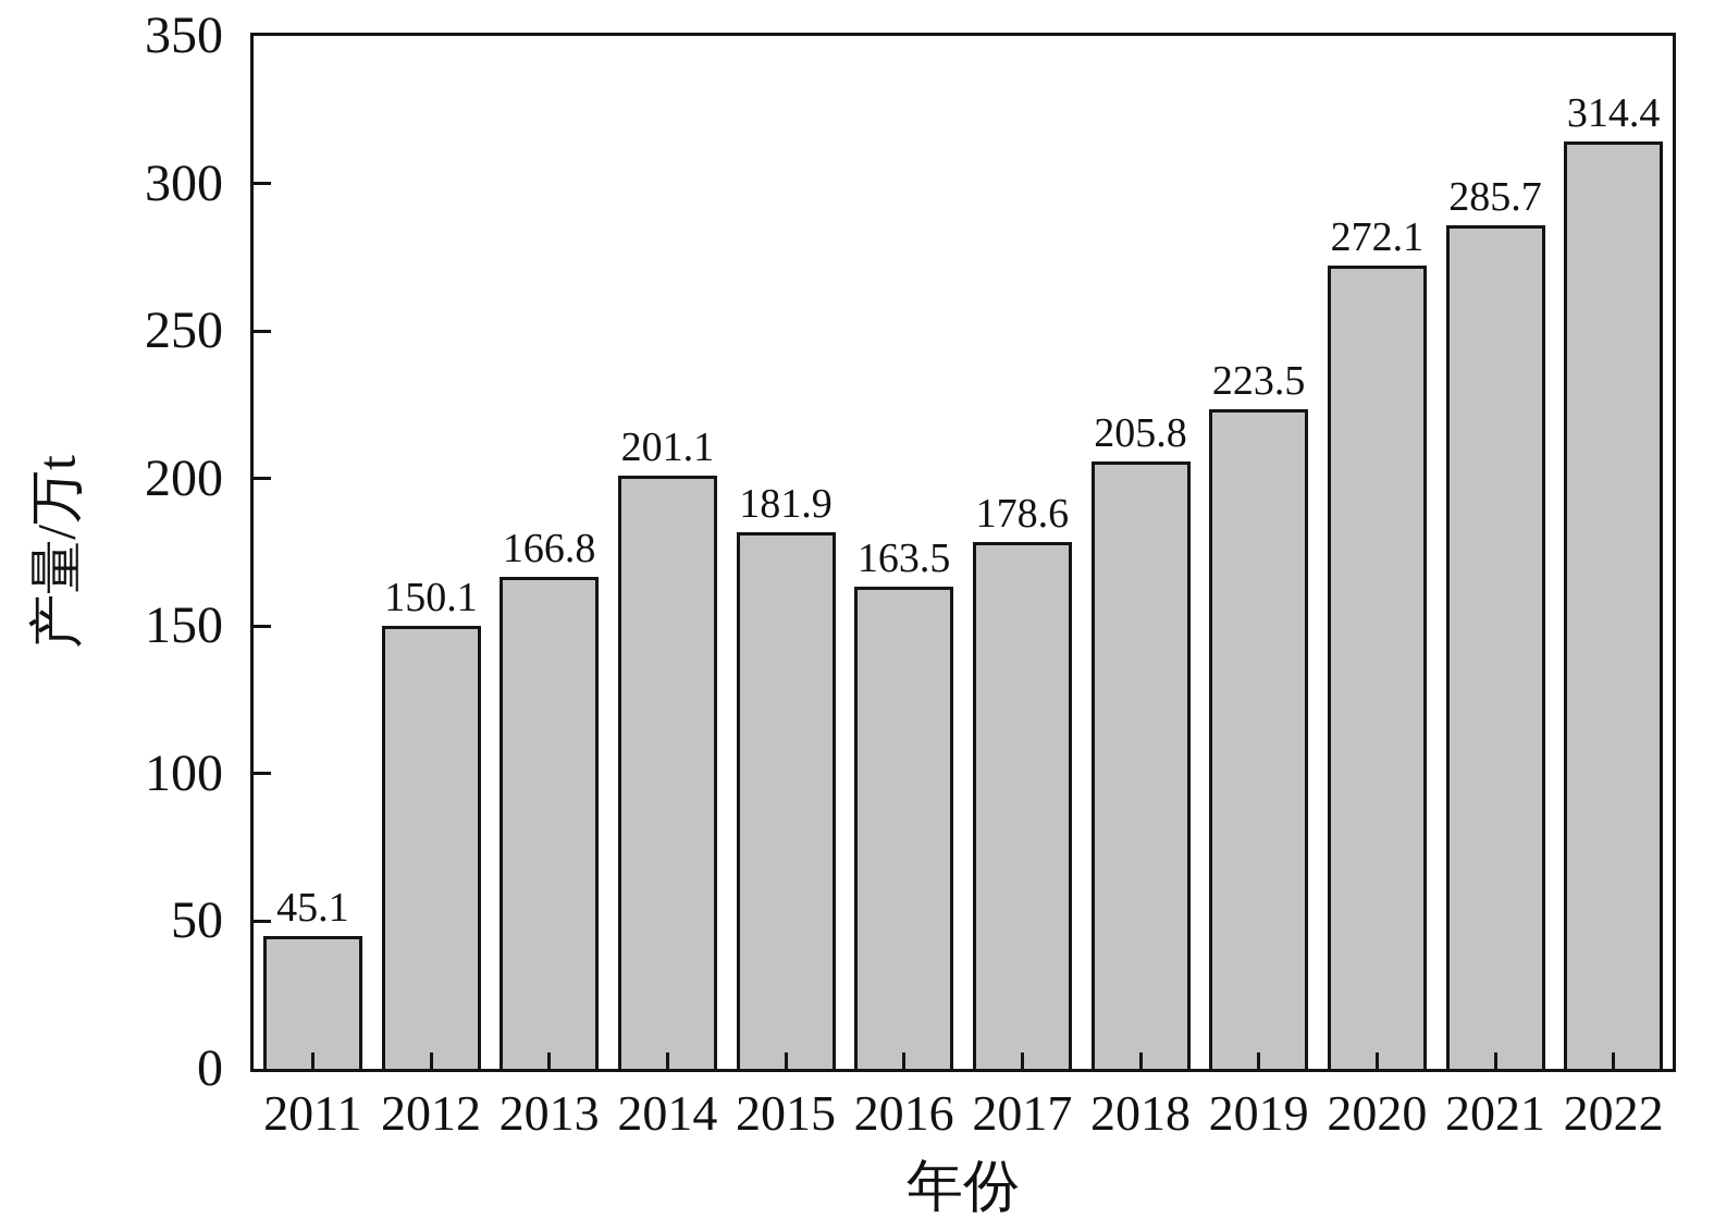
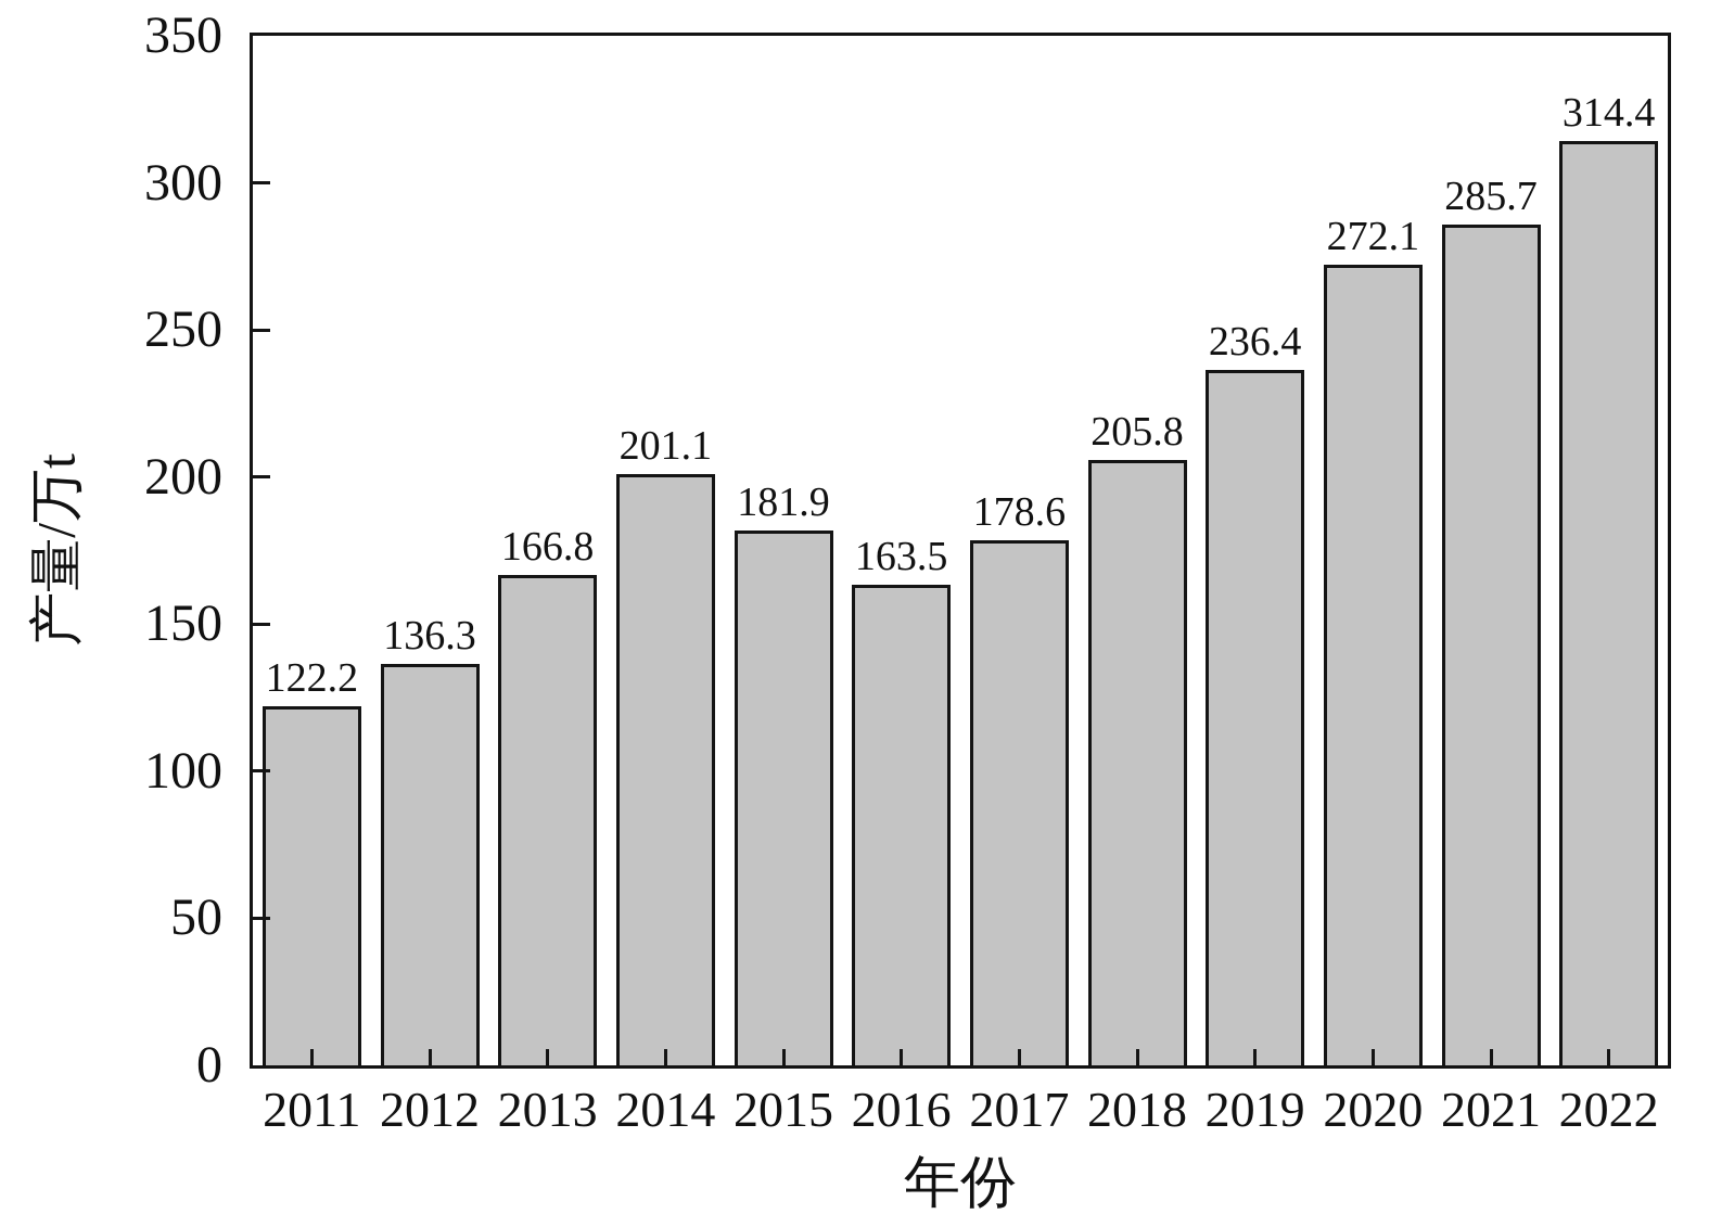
2011: 45.1 -> 122.2
2012: 150.1 -> 136.3
2019: 223.5 -> 236.4
